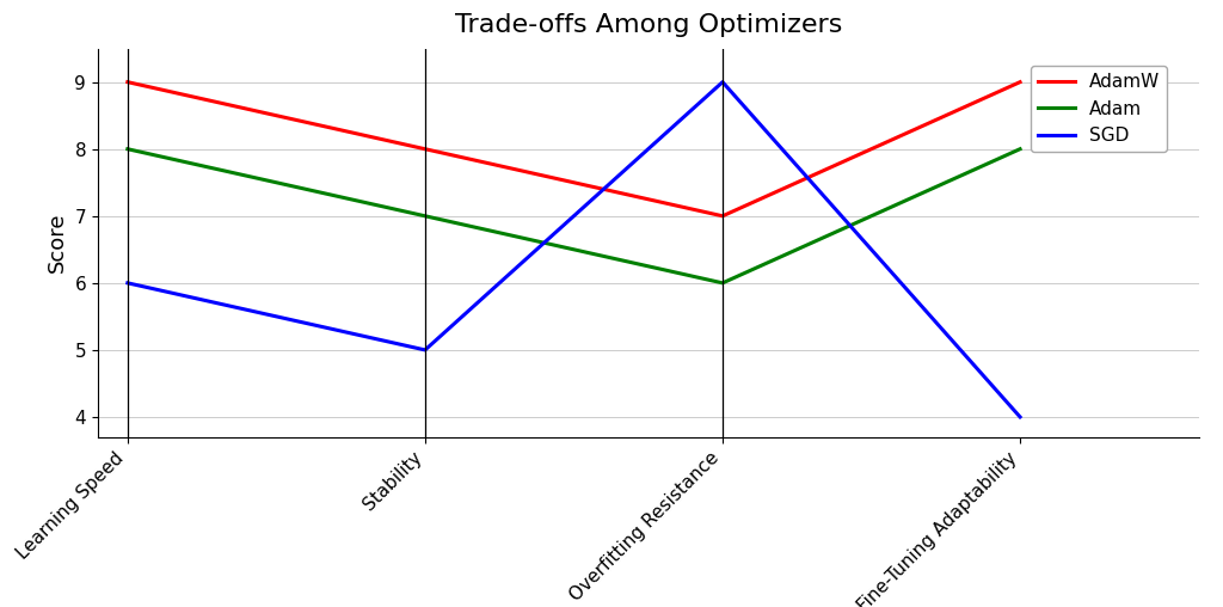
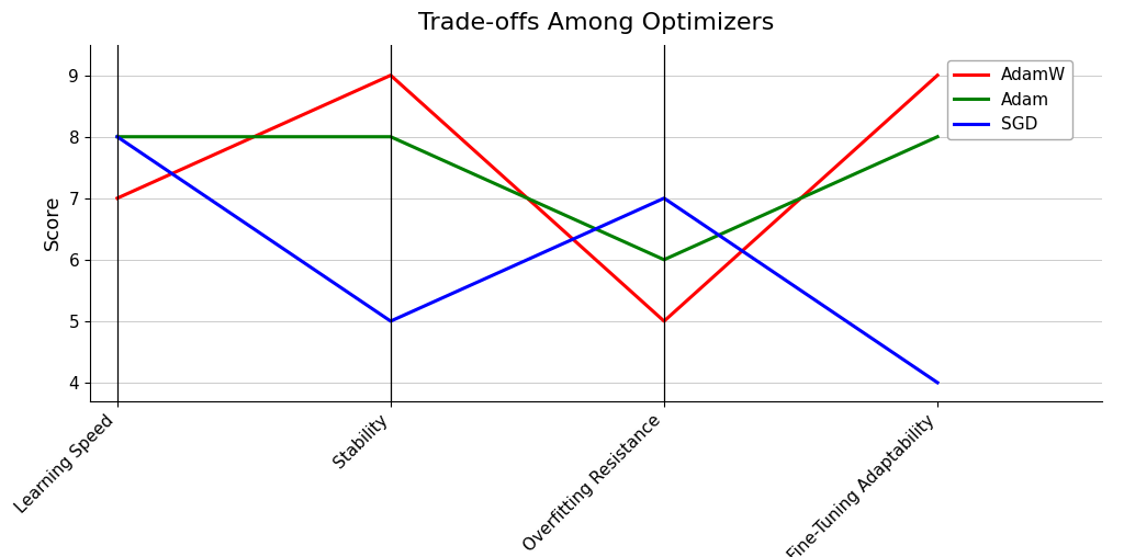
AdamW/Learning Speed: 9 -> 7
SGD/Learning Speed: 6 -> 8
AdamW/Stability: 8 -> 9
Adam/Stability: 7 -> 8
AdamW/Overfitting Resistance: 7 -> 5
SGD/Overfitting Resistance: 9 -> 7
